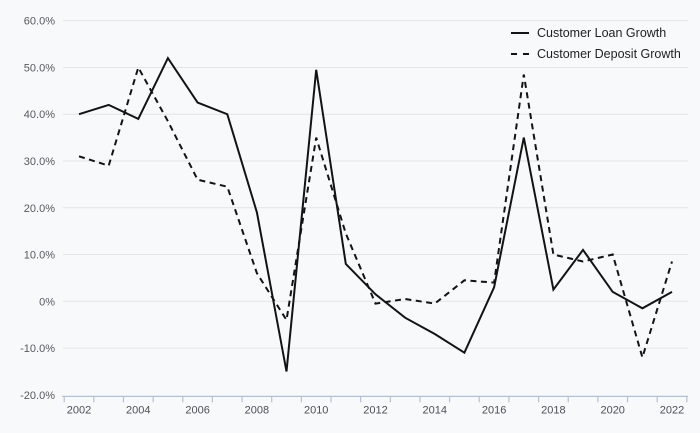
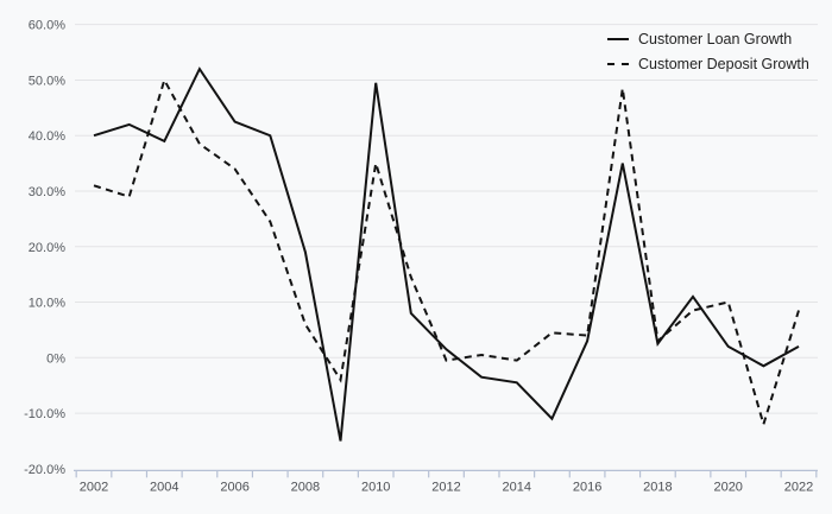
Customer Deposit Growth/2006: 26% -> 34%
Customer Loan Growth/2014: -7% -> -4%
Customer Deposit Growth/2018: 10% -> 3%
